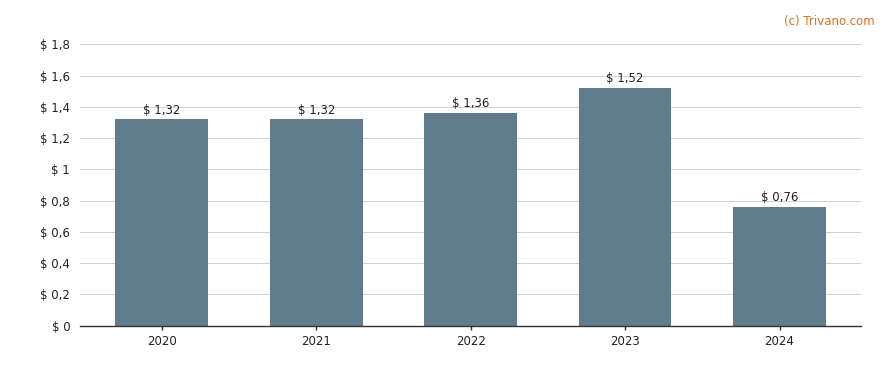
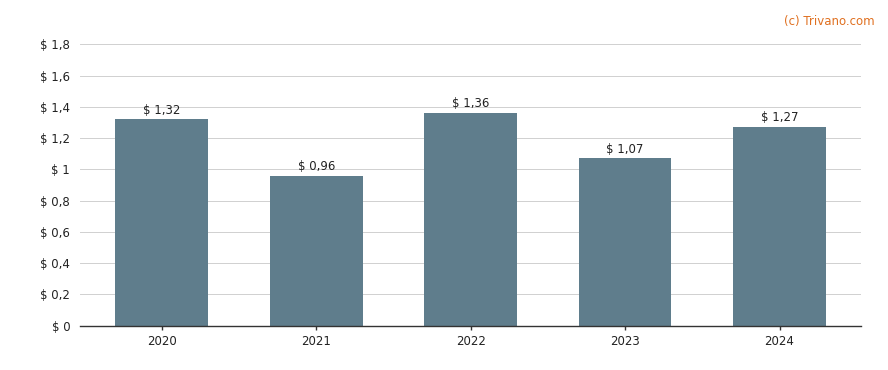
2021: 1,32 -> 0,96
2023: 1,52 -> 1,07
2024: 0,76 -> 1,27
